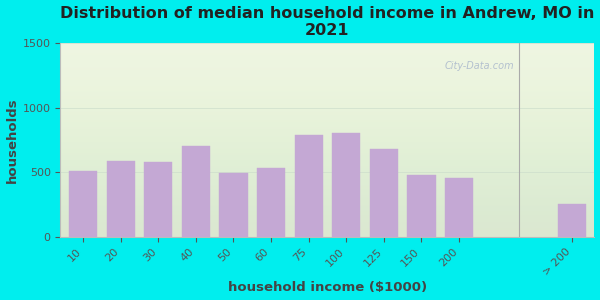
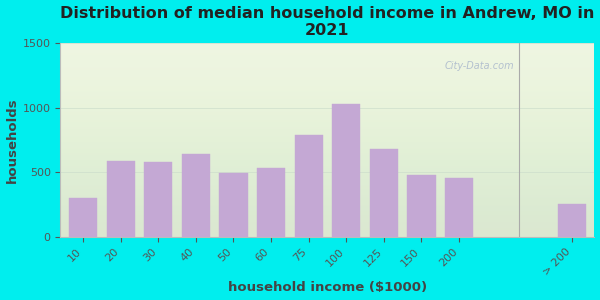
10: 510 -> 300
40: 700 -> 640
100: 800 -> 1030
